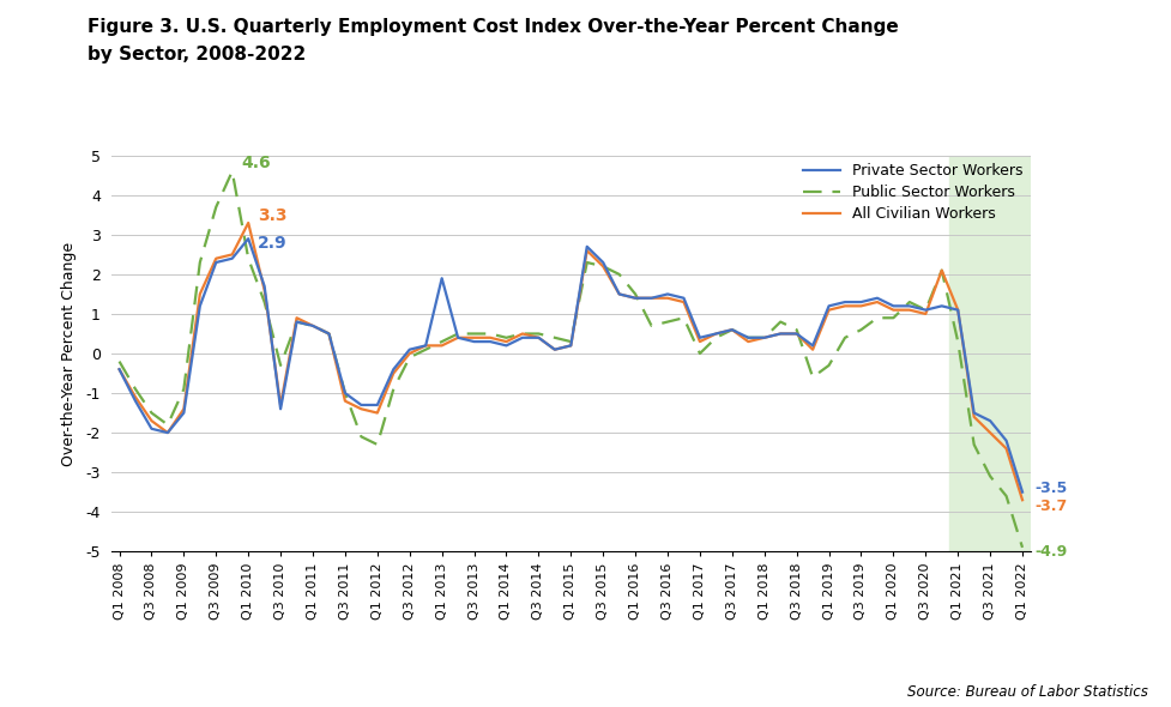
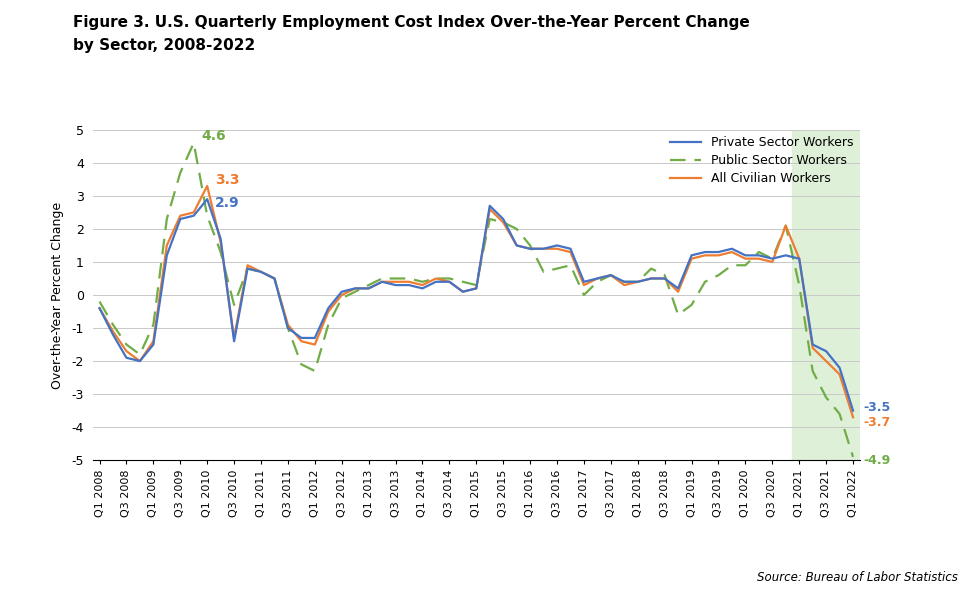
All Civilian Workers/Q3 2011: -1.2 -> -0.9
Private Sector Workers/Q1 2013: 1.9 -> 0.2
